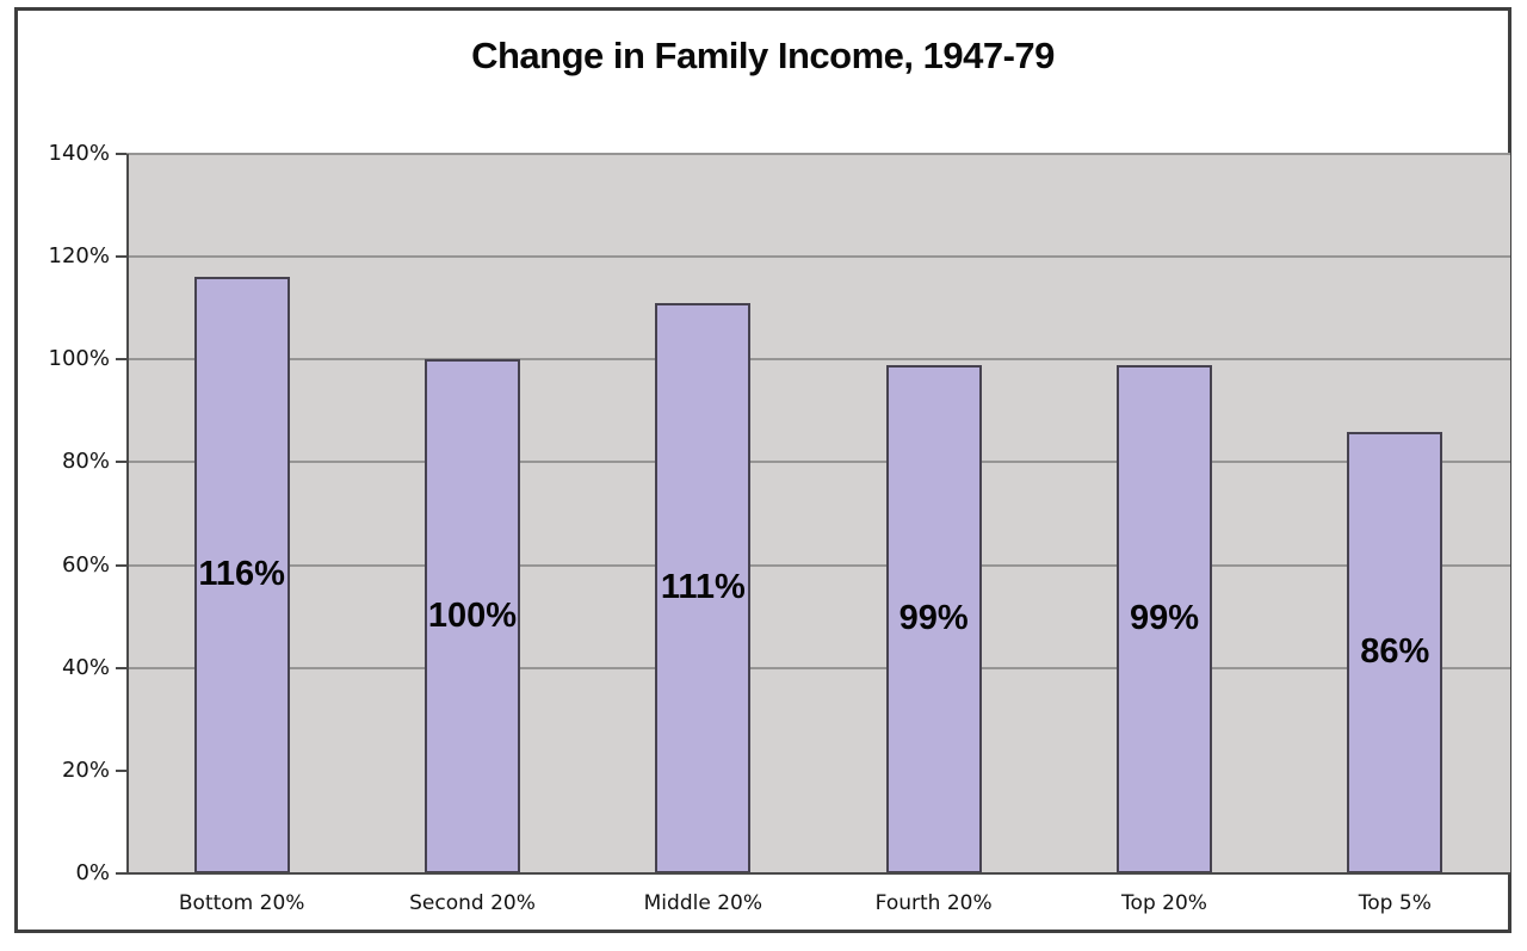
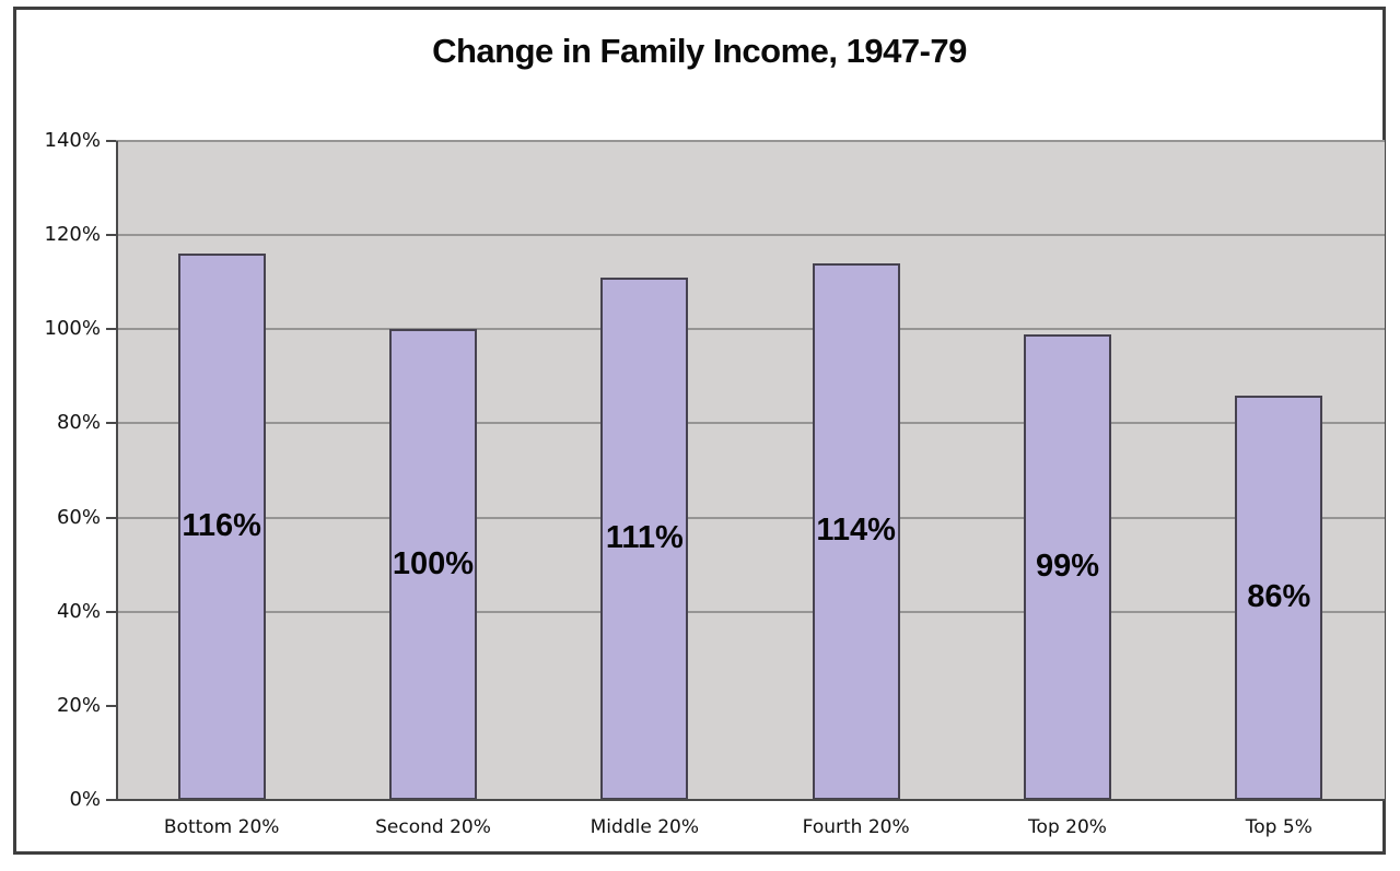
Fourth 20%: 99% -> 114%
